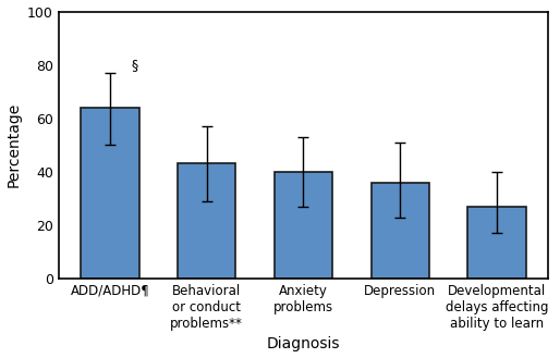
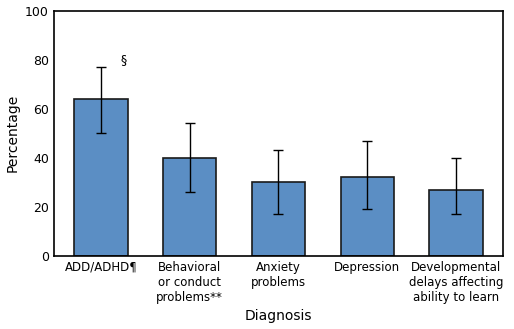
Behavioral or conduct problems**: 43 -> 40
Anxiety problems: 40 -> 30
Depression: 36 -> 32
